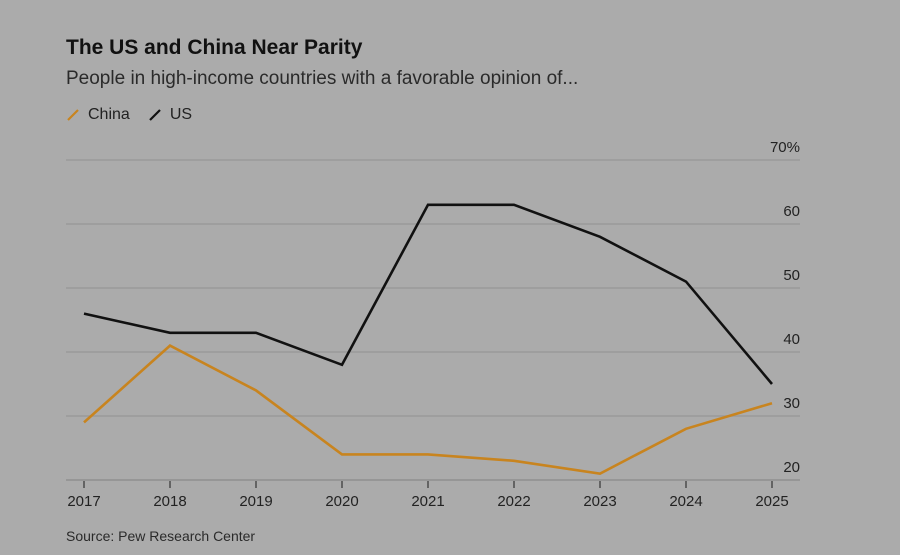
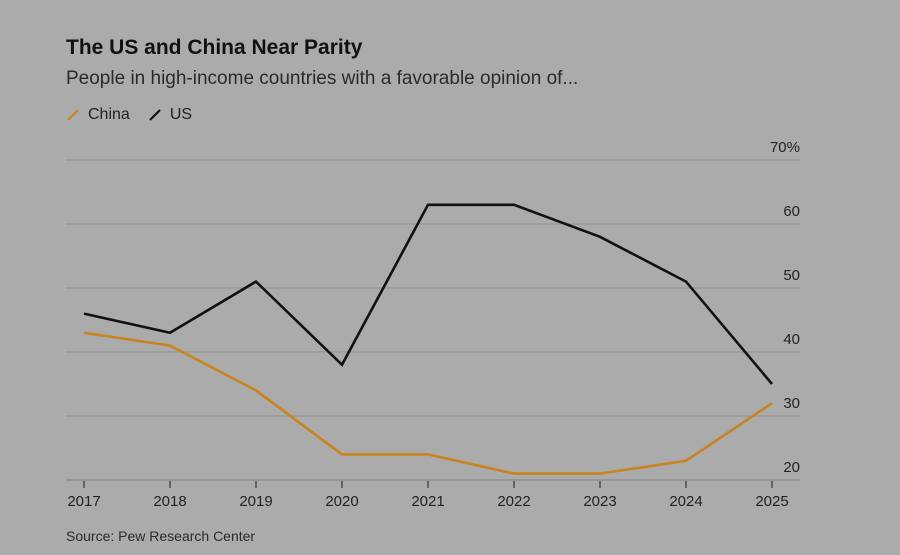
China/2017: 29% -> 43%
US/2019: 43% -> 51%
China/2022: 23% -> 21%
China/2024: 28% -> 23%
